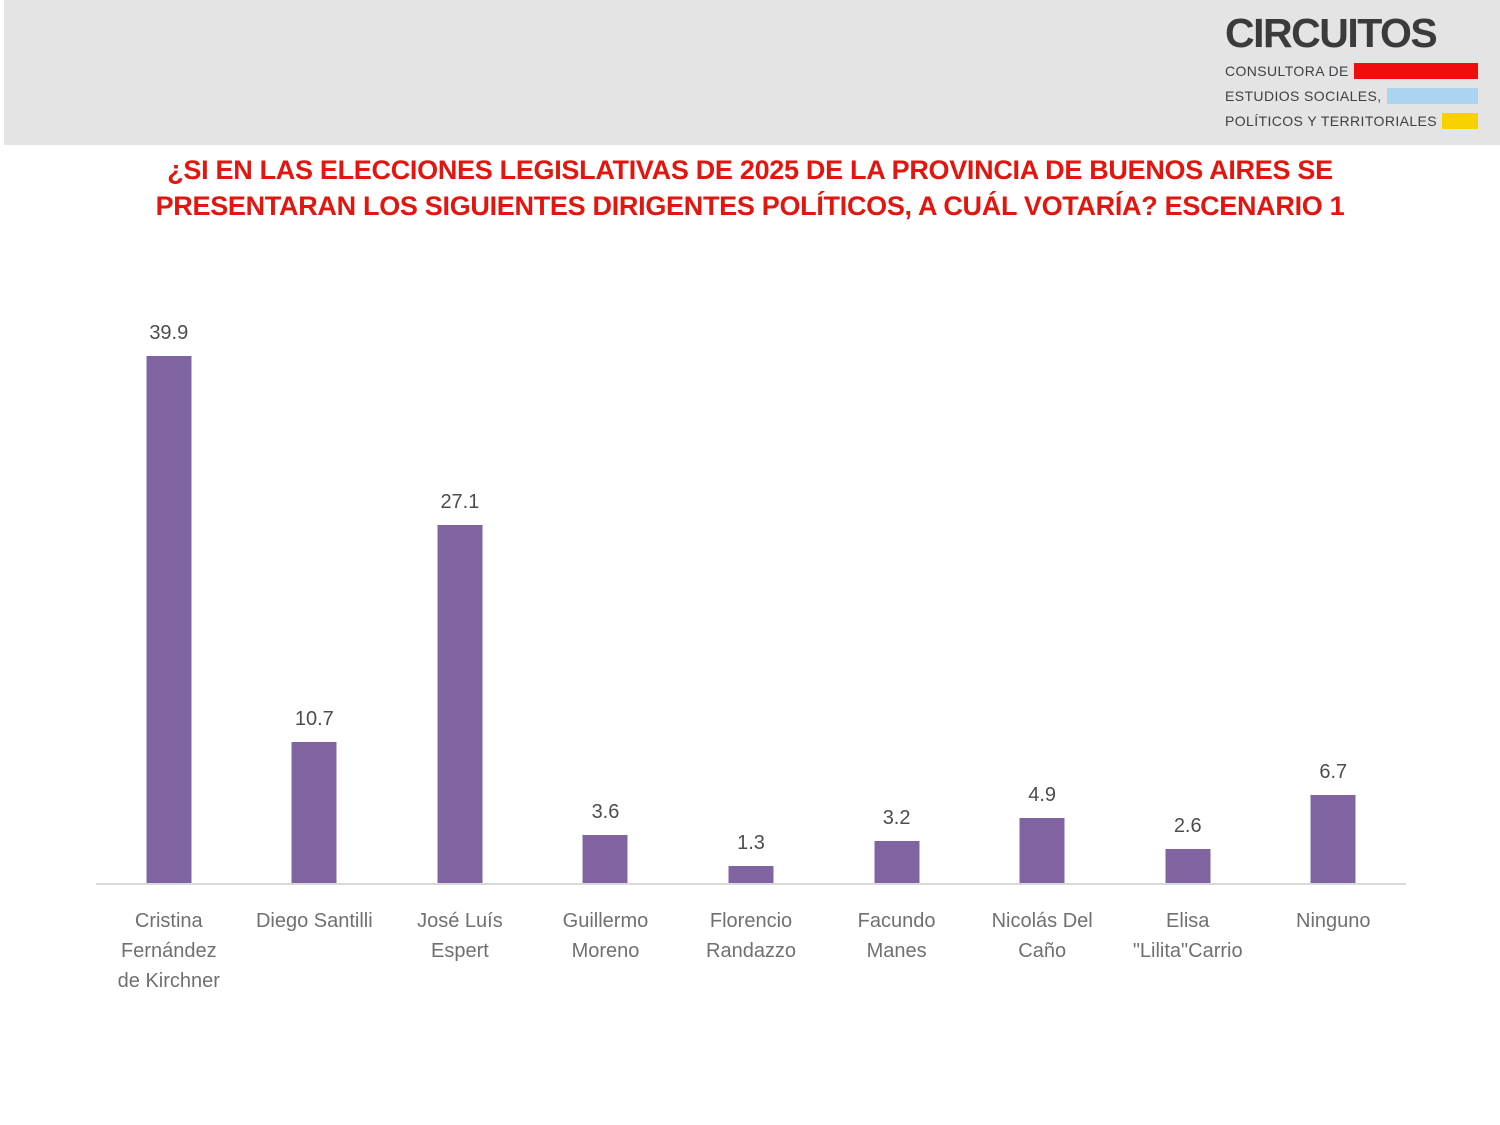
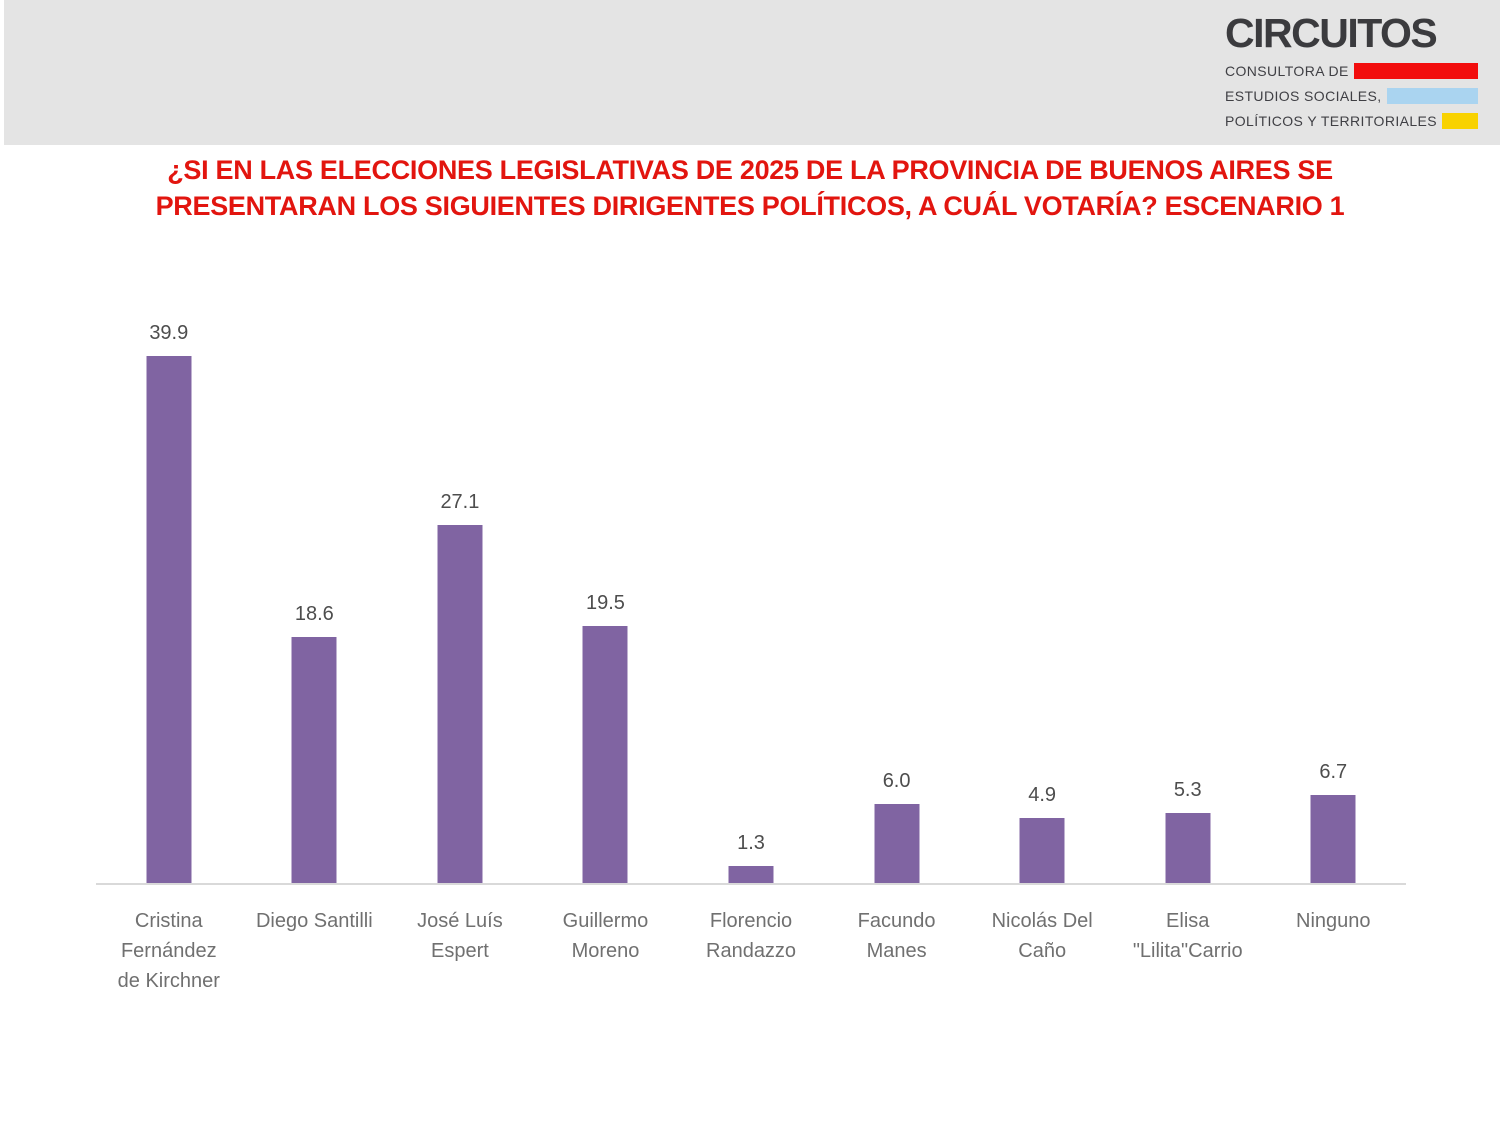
Diego Santilli: 10.7 -> 18.6
Guillermo Moreno: 3.6 -> 19.5
Facundo Manes: 3.2 -> 6.0
Elisa "Lilita"Carrio: 2.6 -> 5.3
